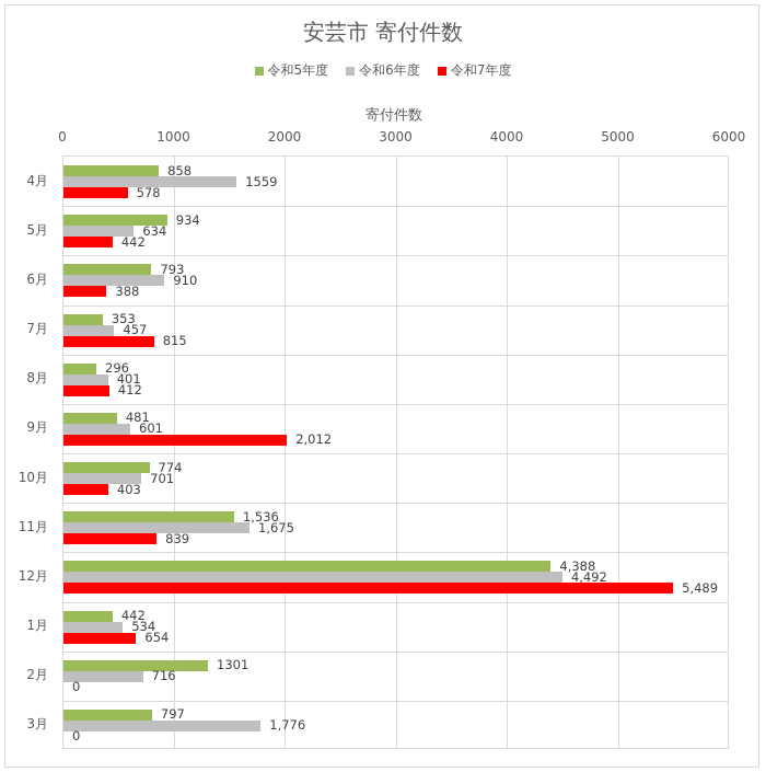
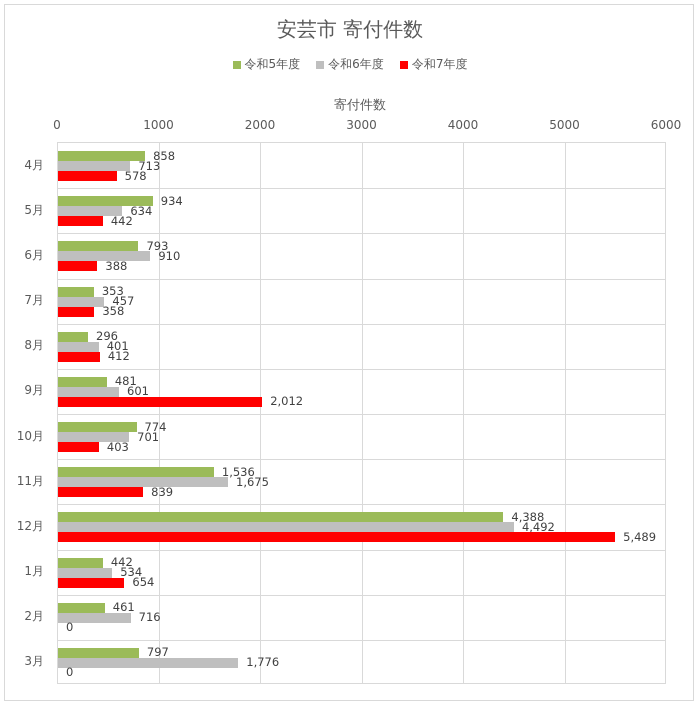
令和6年度/4月: 1559 -> 713
令和7年度/7月: 815 -> 358
令和5年度/2月: 1301 -> 461
